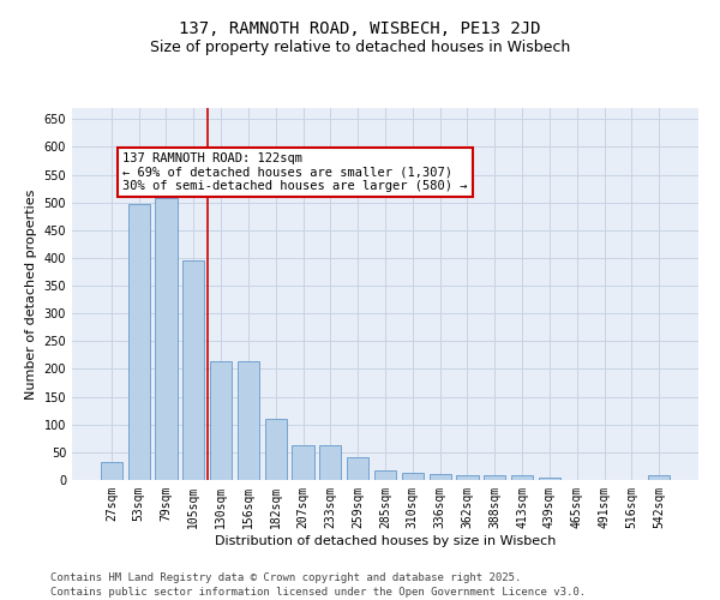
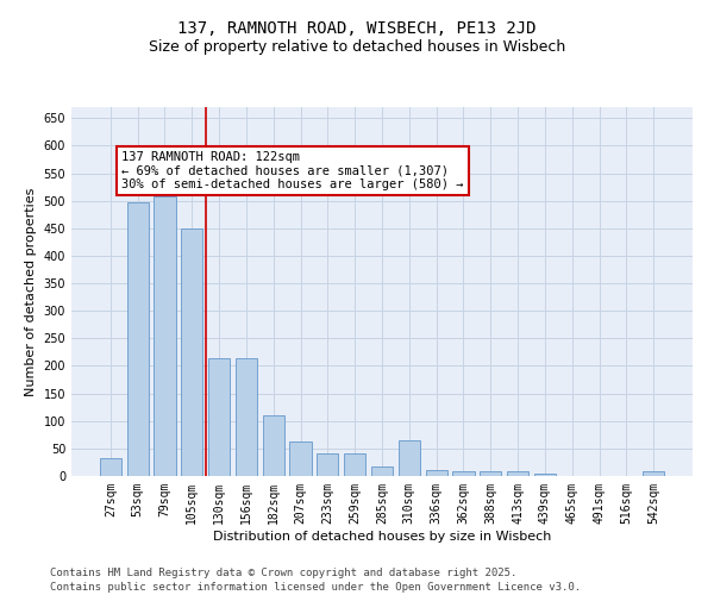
105sqm: 395 -> 450
233sqm: 63 -> 40
310sqm: 12 -> 65
